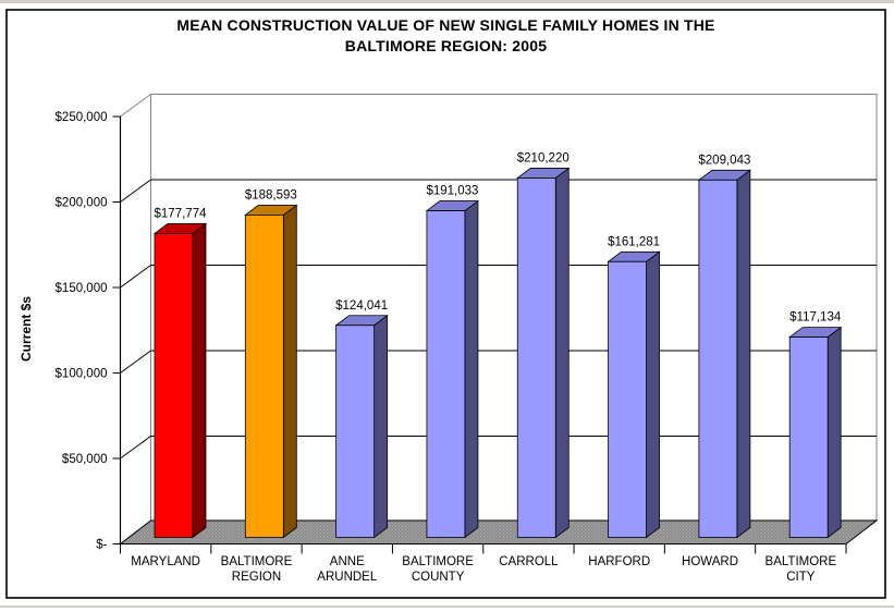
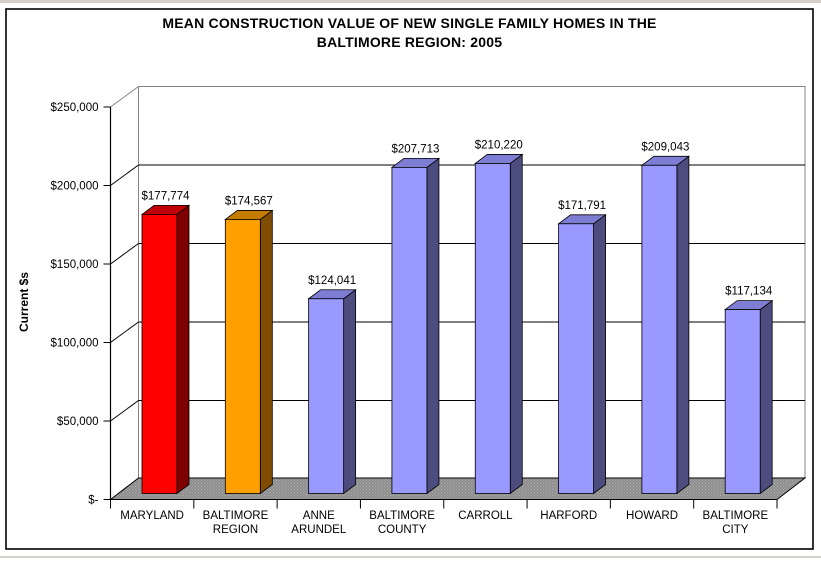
BALTIMORE REGION: $188,593 -> $174,567
BALTIMORE COUNTY: $191,033 -> $207,713
HARFORD: $161,281 -> $171,791
